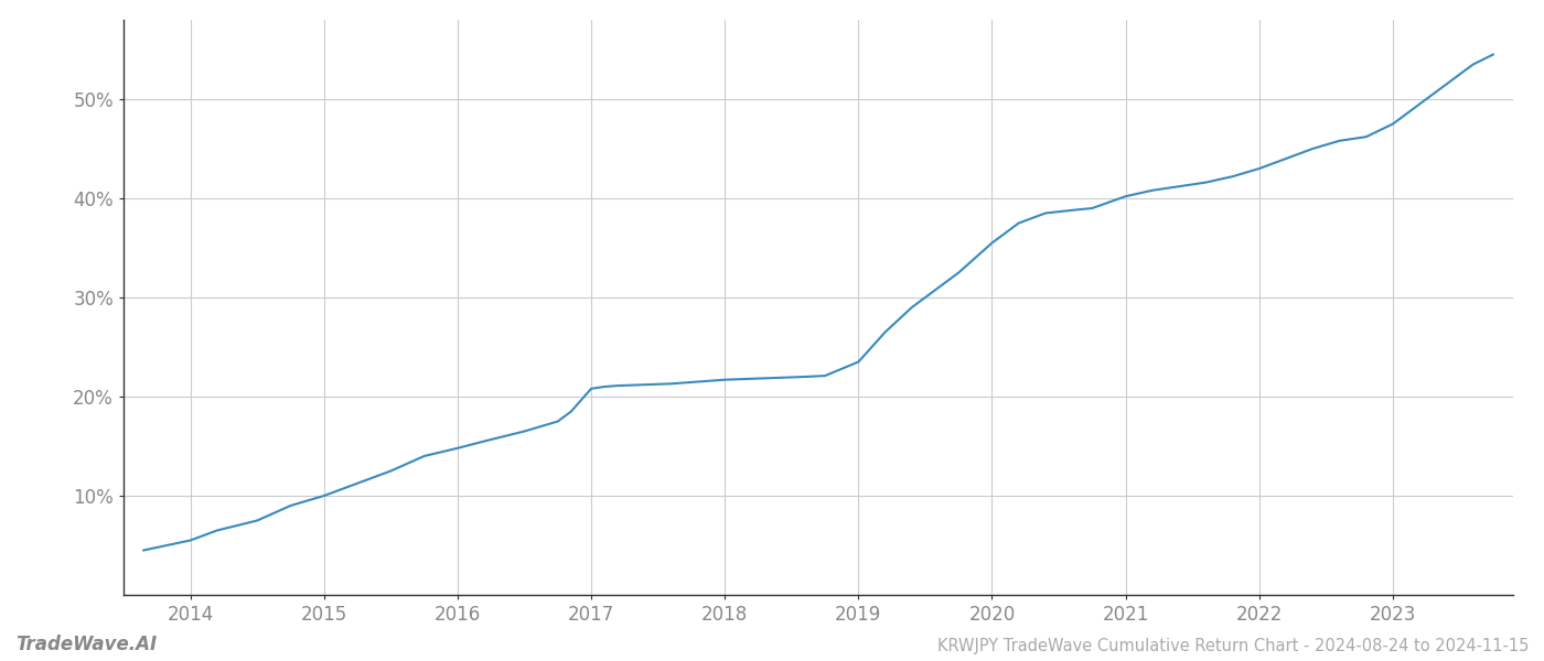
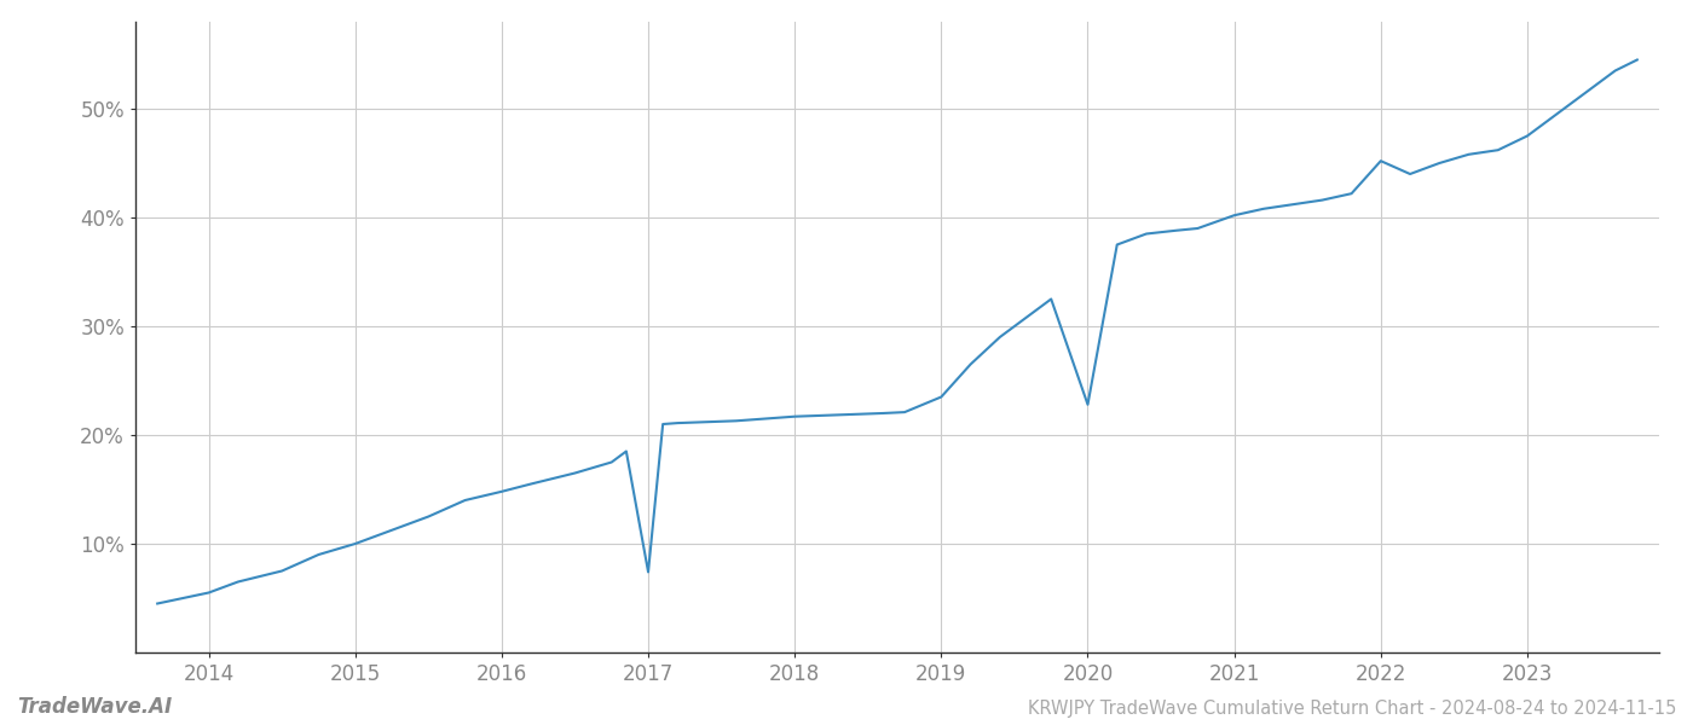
2017: 20.8% -> 7.4%
2020: 35.5% -> 22.8%
2022: 43.0% -> 45.2%
